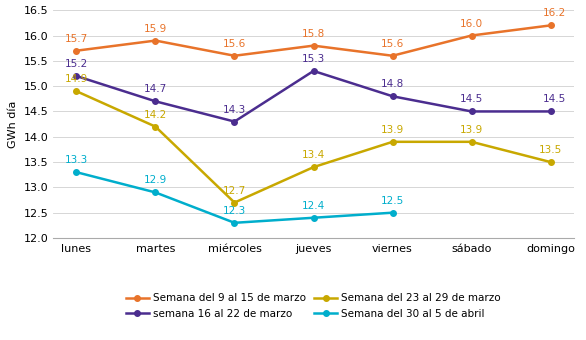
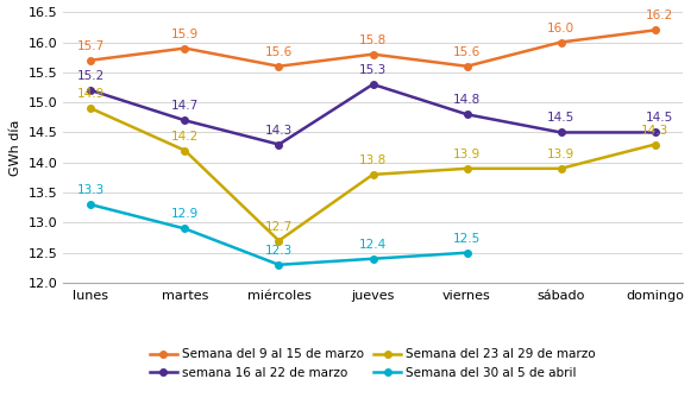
Semana del 23 al 29 de marzo/jueves: 13.4 -> 13.8
Semana del 23 al 29 de marzo/domingo: 13.5 -> 14.3
